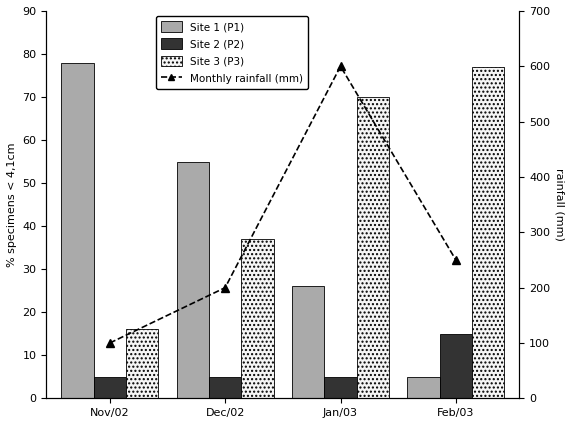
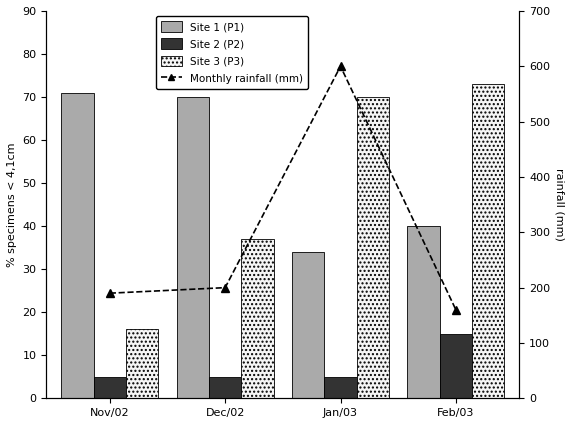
Site 1 (P1)/Nov/02: 78 -> 71
Monthly rainfall (mm)/Nov/02: 100 -> 190
Site 1 (P1)/Dec/02: 55 -> 70
Site 1 (P1)/Jan/03: 26 -> 34
Site 1 (P1)/Feb/03: 5 -> 40
Monthly rainfall (mm)/Feb/03: 250 -> 160
Site 3 (P3)/Feb/03: 77 -> 73
